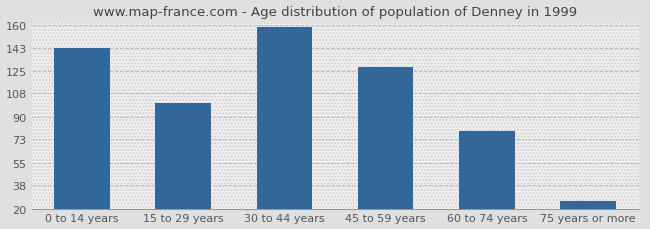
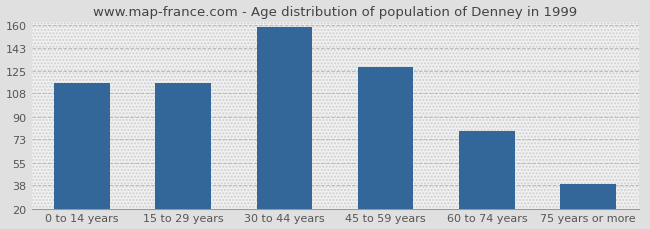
0 to 14 years: 143 -> 116
15 to 29 years: 101 -> 116
75 years or more: 26 -> 39
